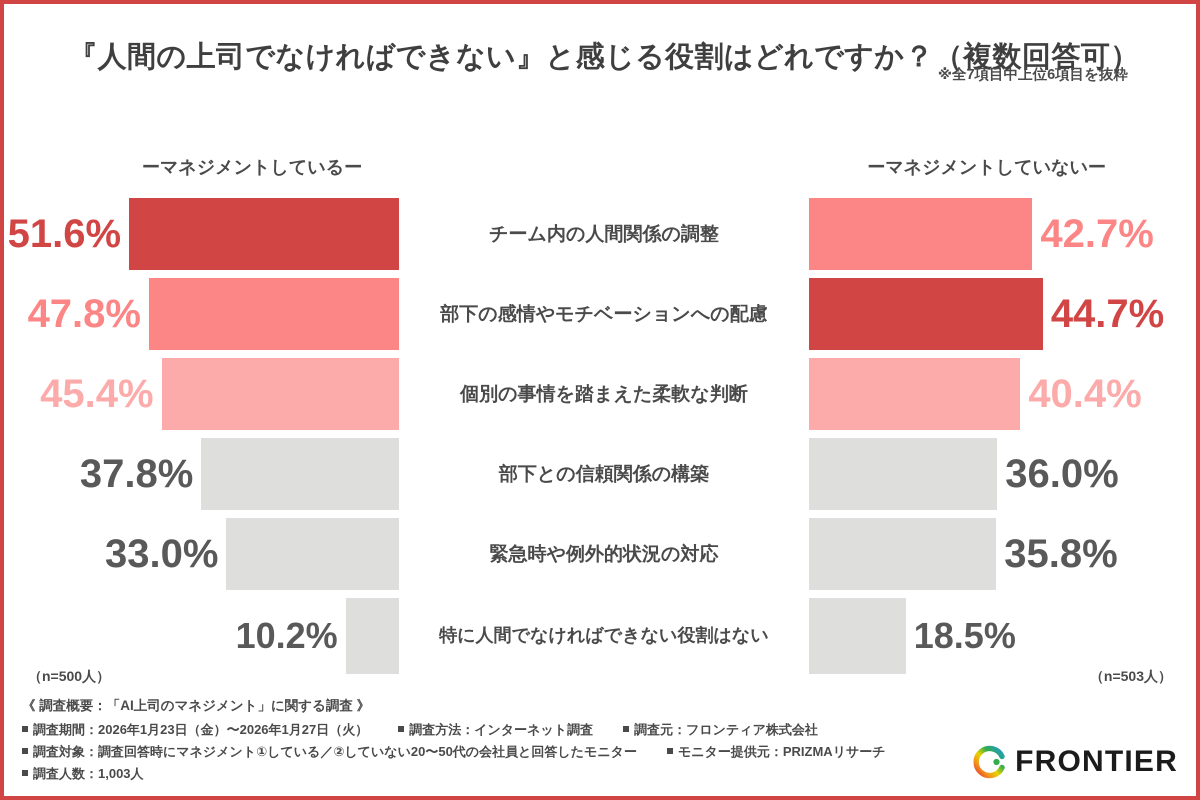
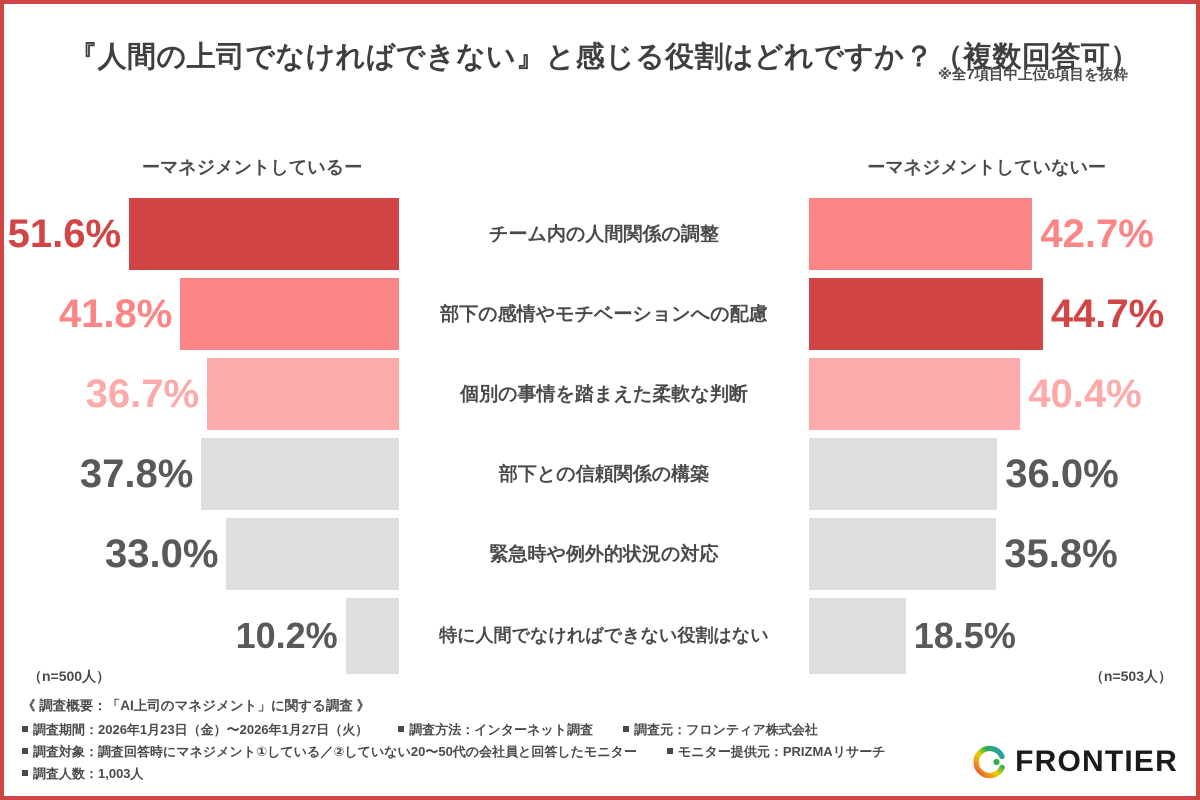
ーマネジメントしているー/部下の感情やモチベーションへの配慮: 47.8% -> 41.8%
ーマネジメントしているー/個別の事情を踏まえた柔軟な判断: 45.4% -> 36.7%
